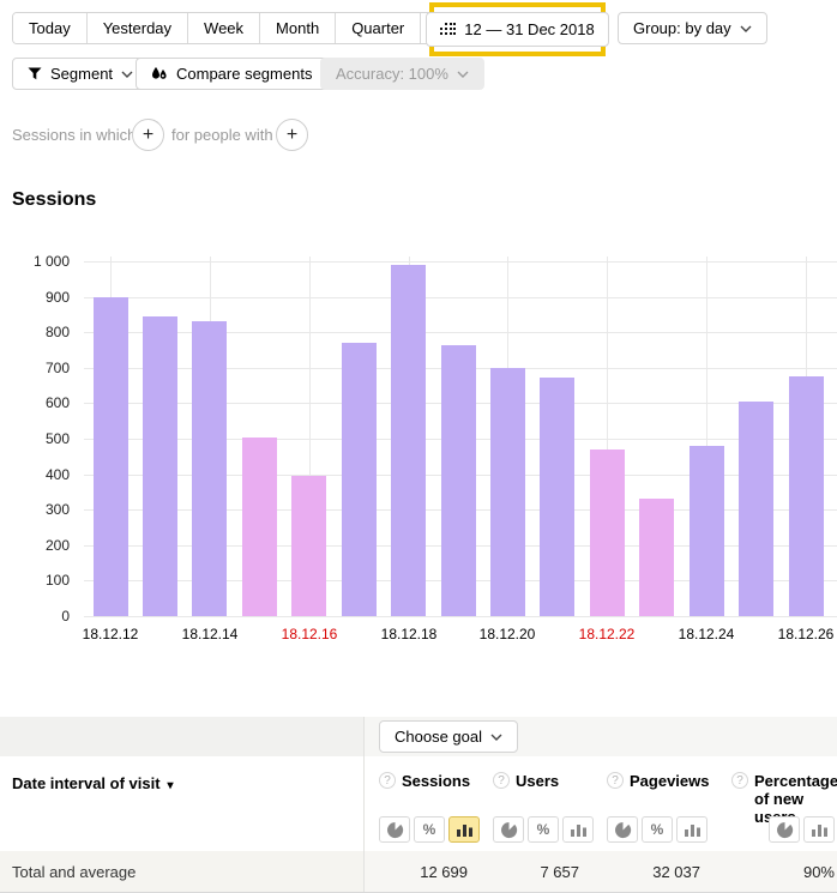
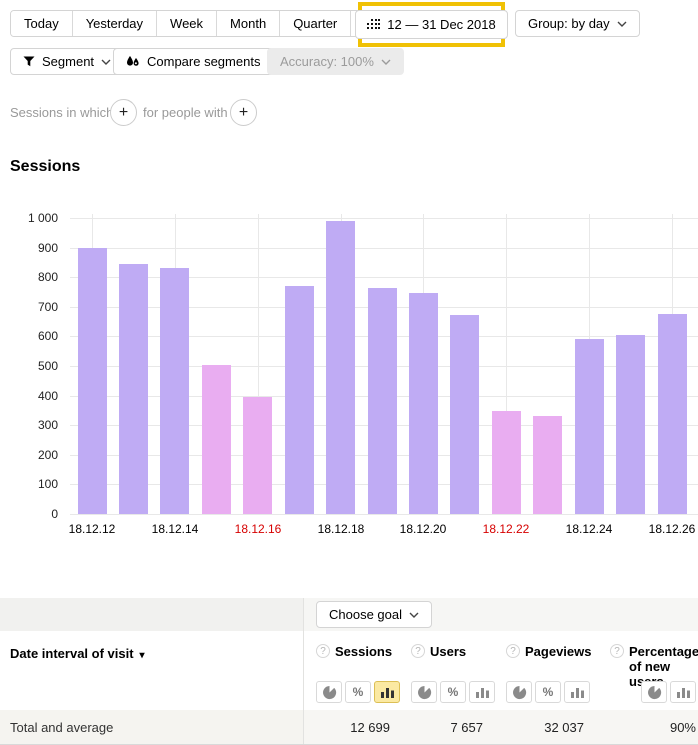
18.12.20: 700 -> 740
18.12.22: 470 -> 350
18.12.24: 480 -> 590
